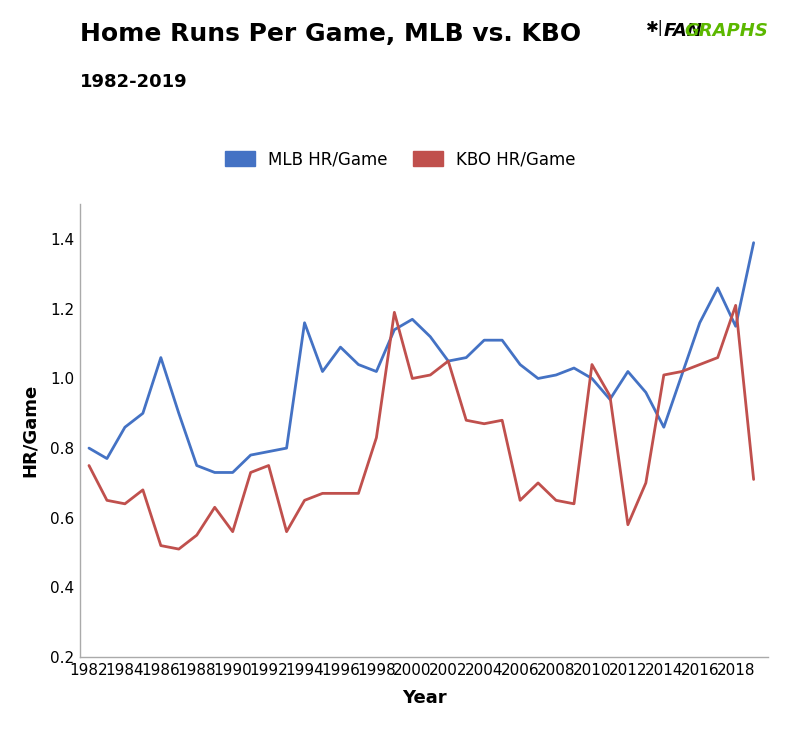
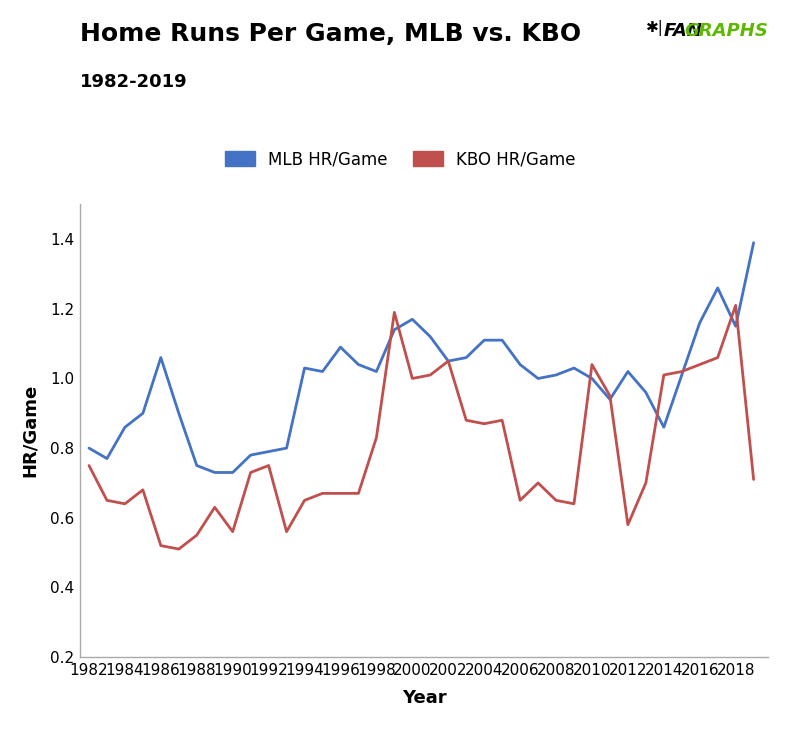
MLB HR/Game/1994: 1.16 -> 1.03
